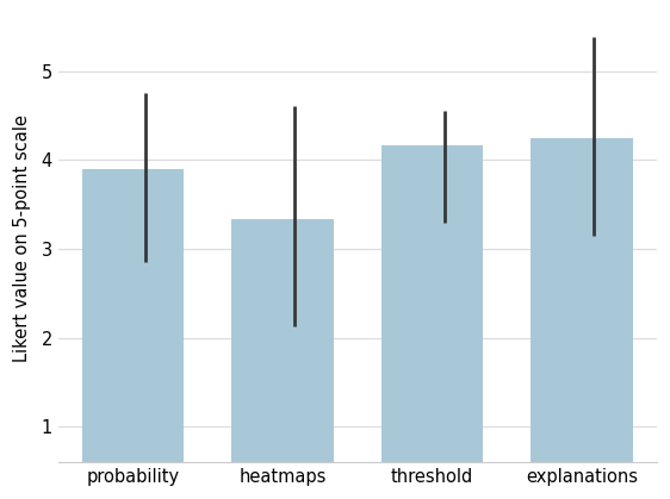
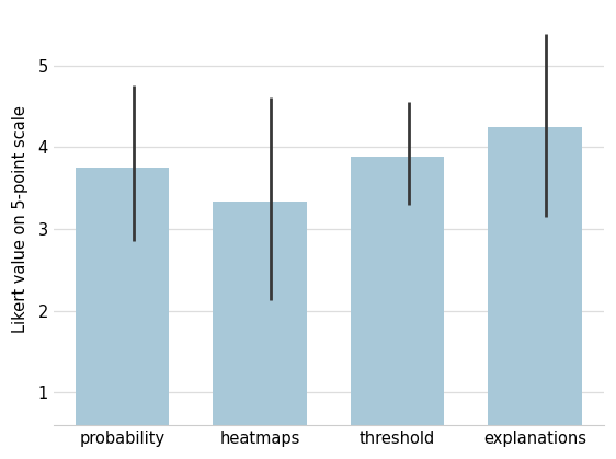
probability: 3.90 -> 3.75
threshold: 4.16 -> 3.88
